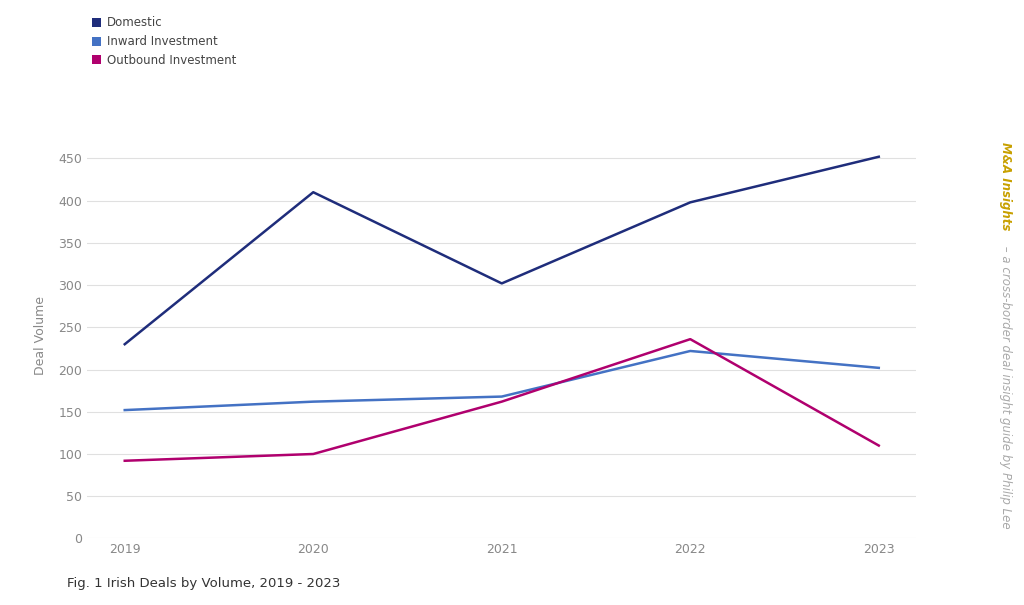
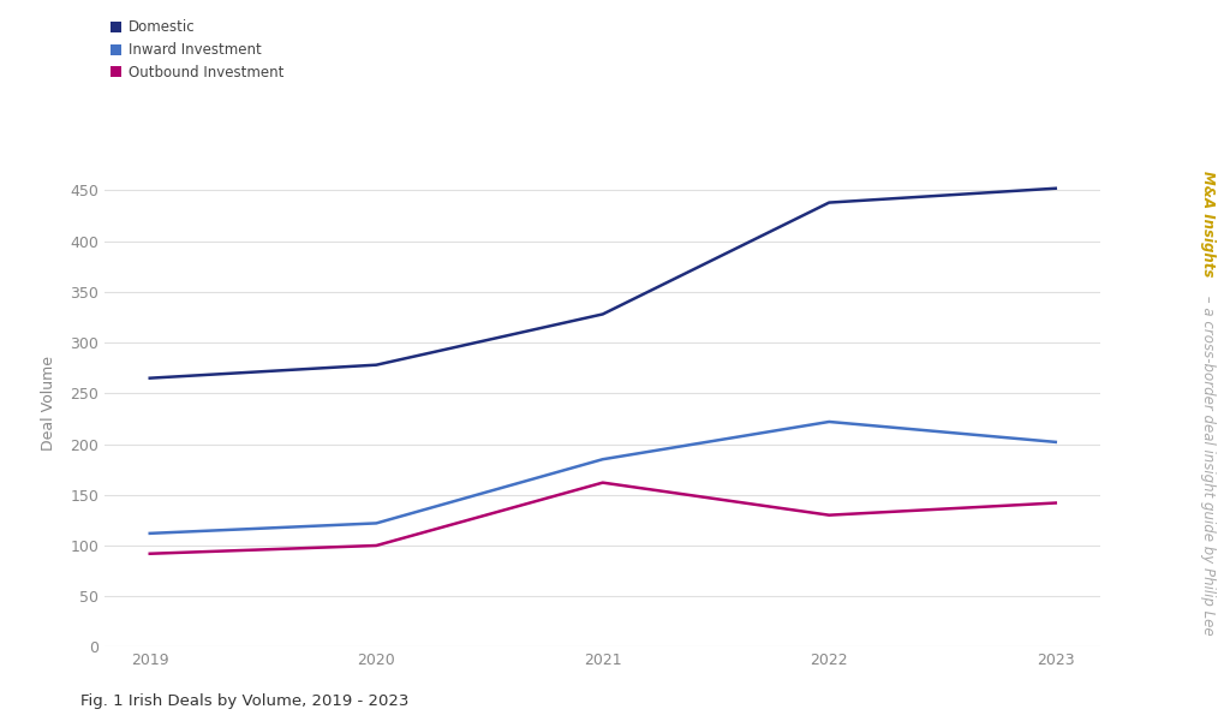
Domestic/2019: 230 -> 265
Inward Investment/2019: 152 -> 112
Domestic/2020: 410 -> 278
Inward Investment/2020: 162 -> 122
Domestic/2021: 302 -> 328
Inward Investment/2021: 168 -> 185
Domestic/2022: 398 -> 438
Outbound Investment/2022: 236 -> 130
Outbound Investment/2023: 110 -> 142
